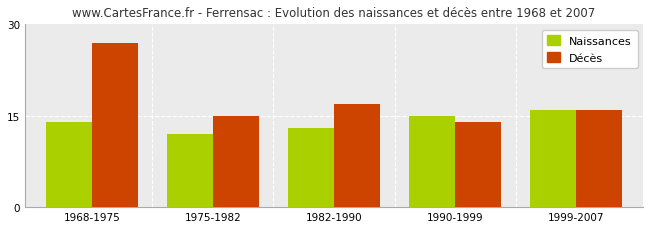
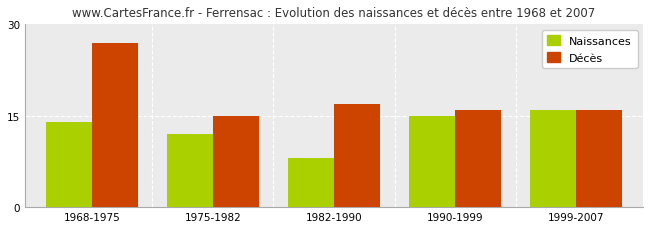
Naissances/1982-1990: 13 -> 8
Décès/1990-1999: 14 -> 16
